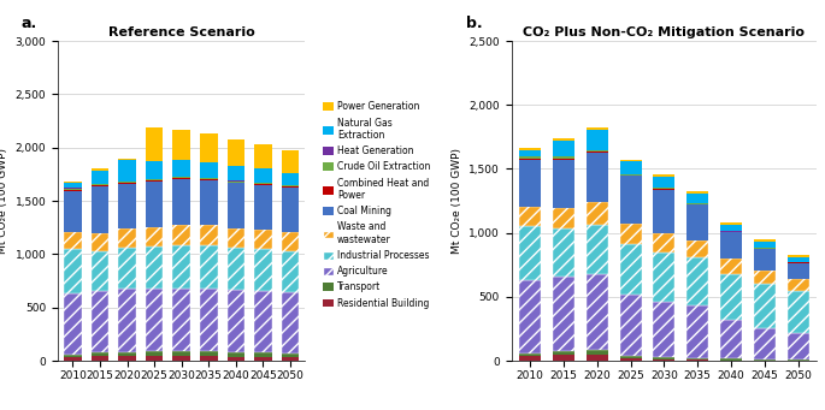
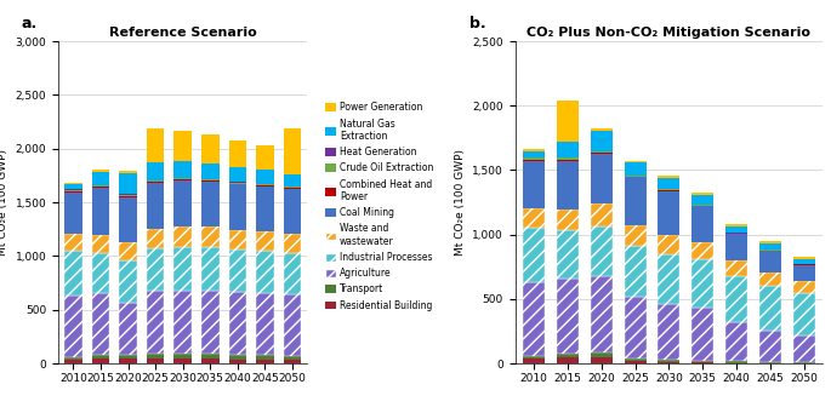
Reference Scenario/Agriculture/2020: 590 -> 480
Reference Scenario/Power Generation/2050: 220 -> 420
CO₂ Plus Non-CO₂ Mitigation Scenario/Power Generation/2015: 20 -> 320
